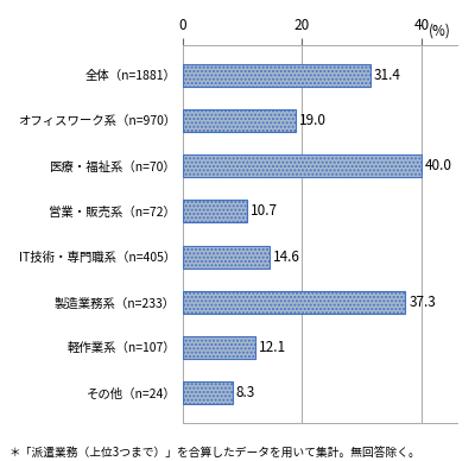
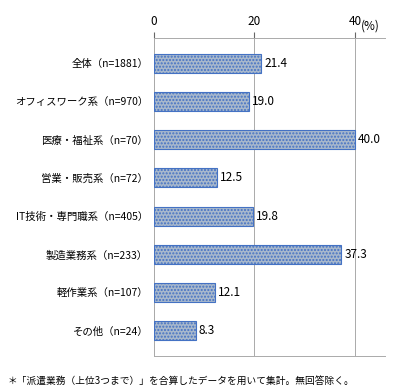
全体（n=1881）: 31.4 -> 21.4
営業・販売系（n=72）: 10.7 -> 12.5
IT技術・専門職系（n=405）: 14.6 -> 19.8
